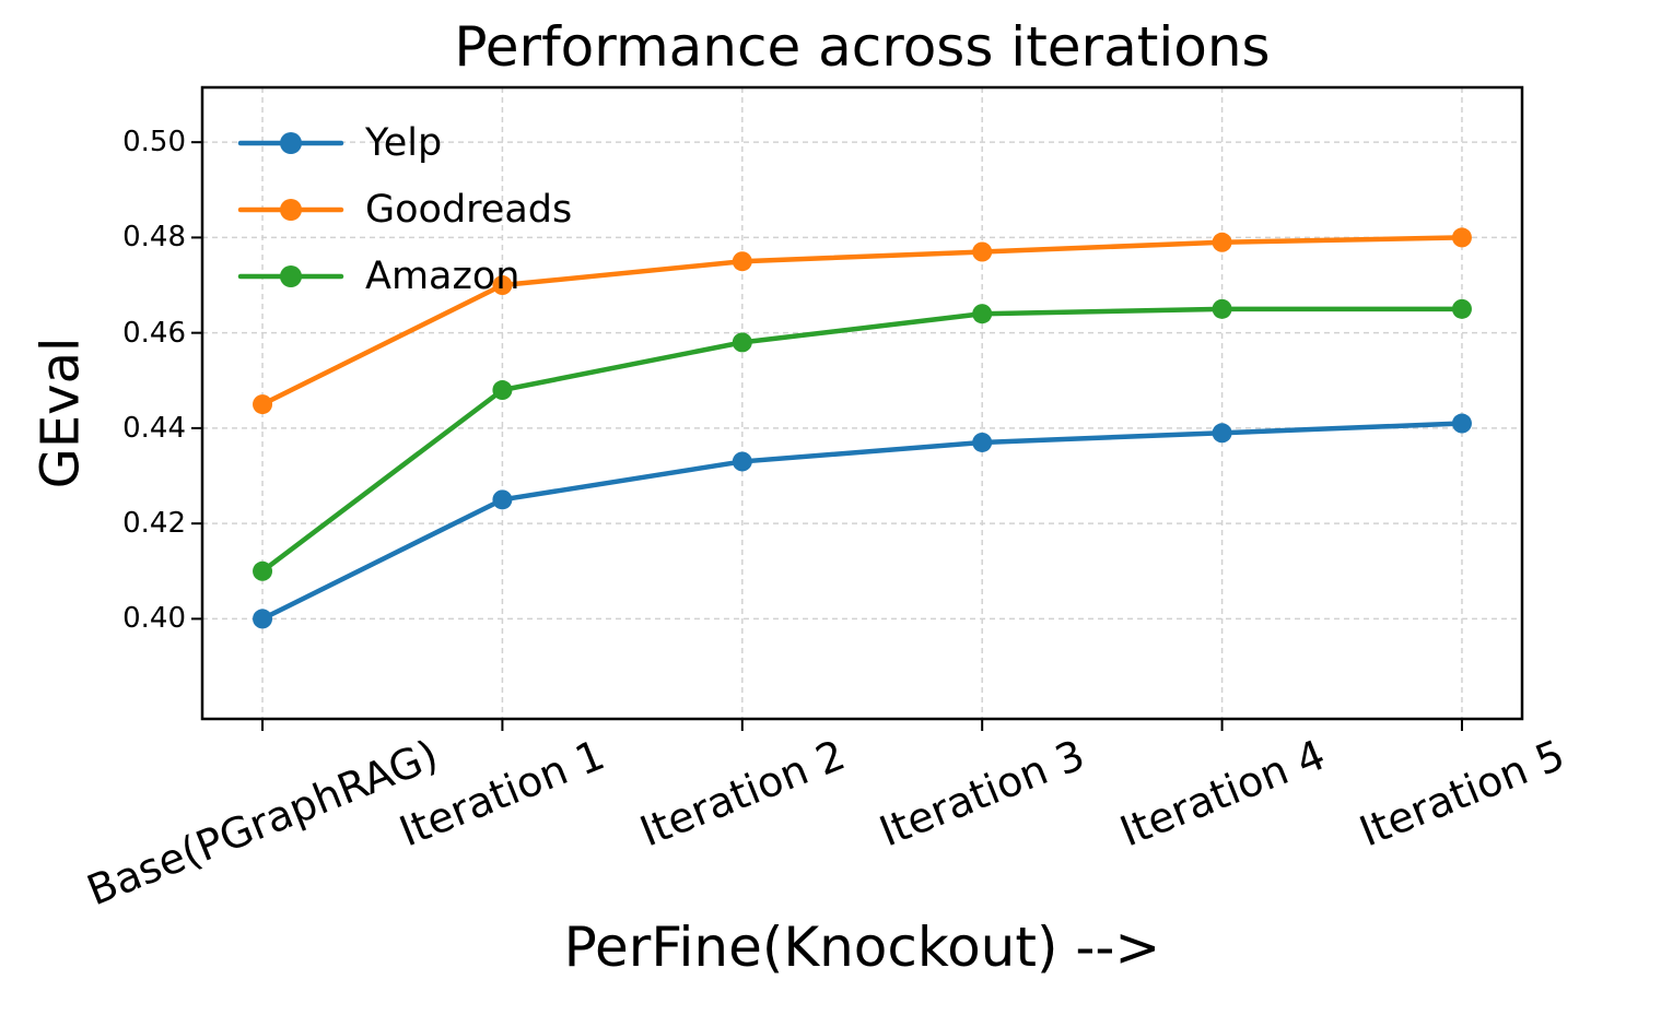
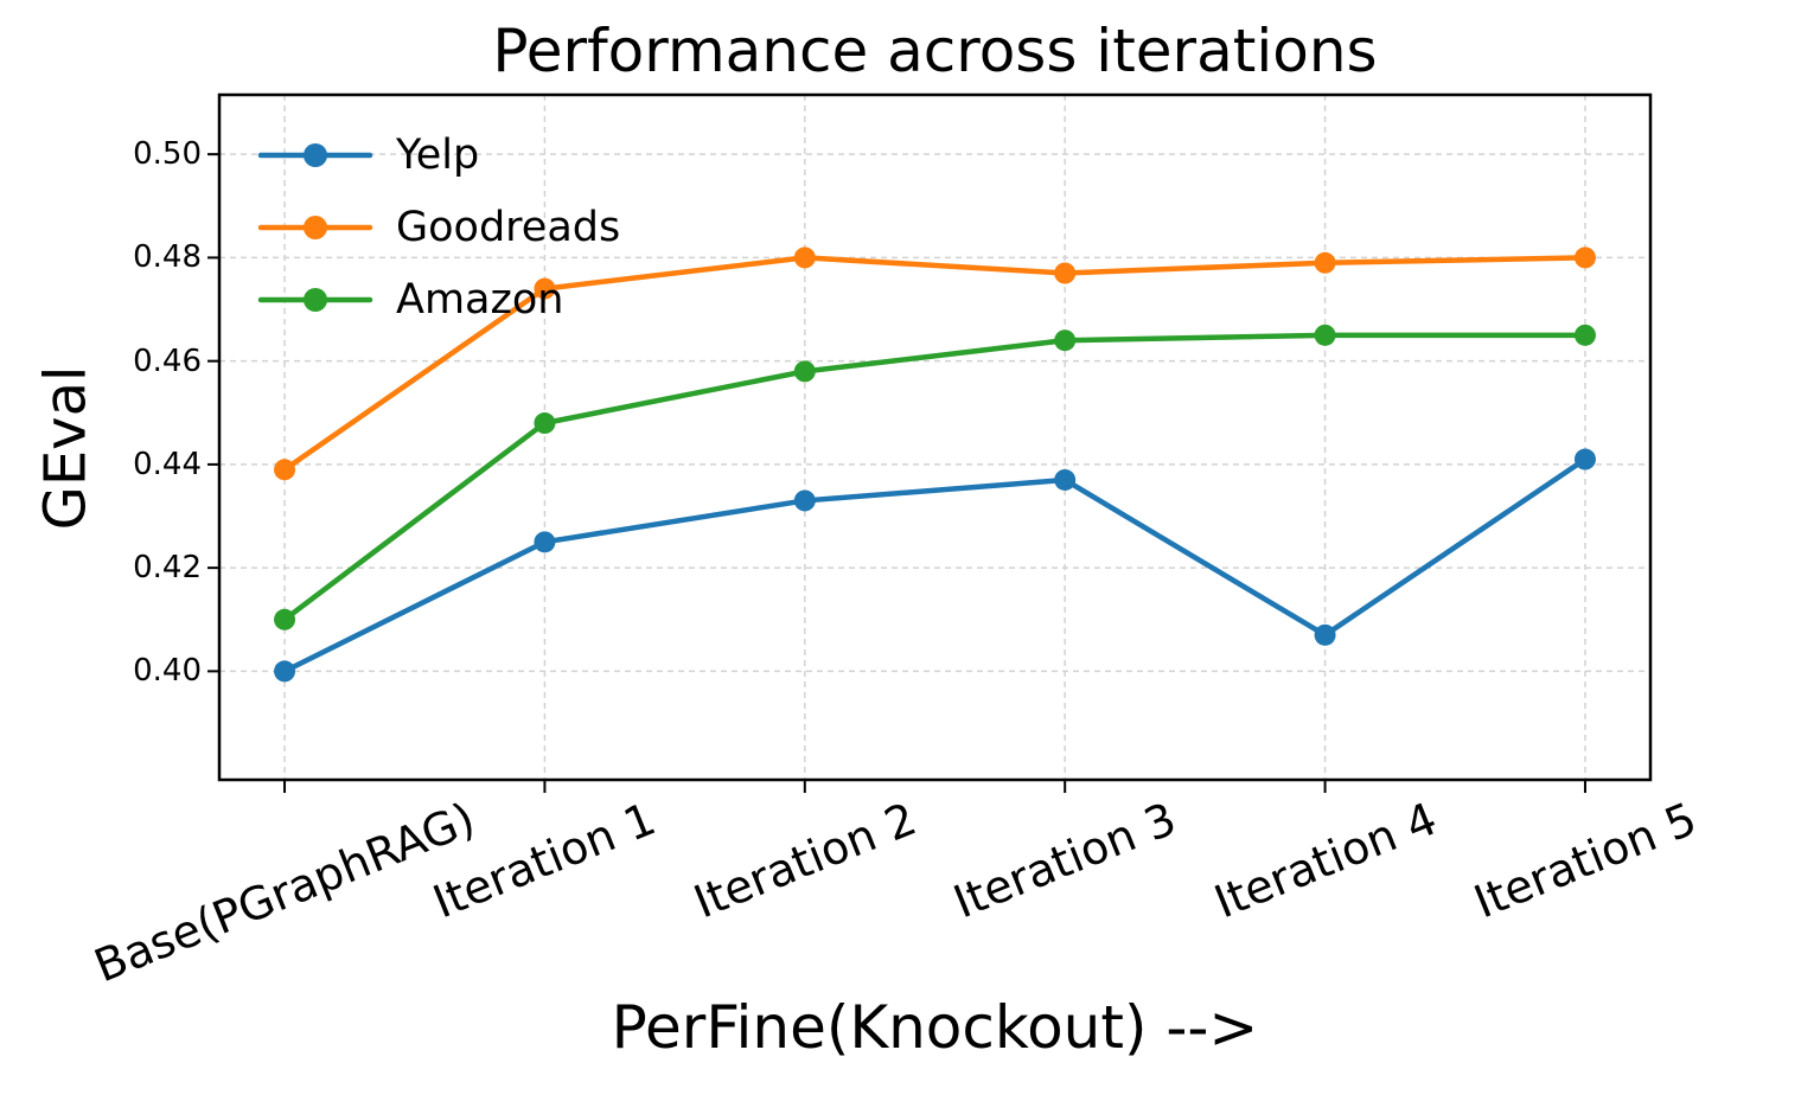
Goodreads/Base(PGraphRAG): 0.445 -> 0.439
Goodreads/Iteration 1: 0.470 -> 0.474
Goodreads/Iteration 2: 0.475 -> 0.480
Yelp/Iteration 4: 0.439 -> 0.407
